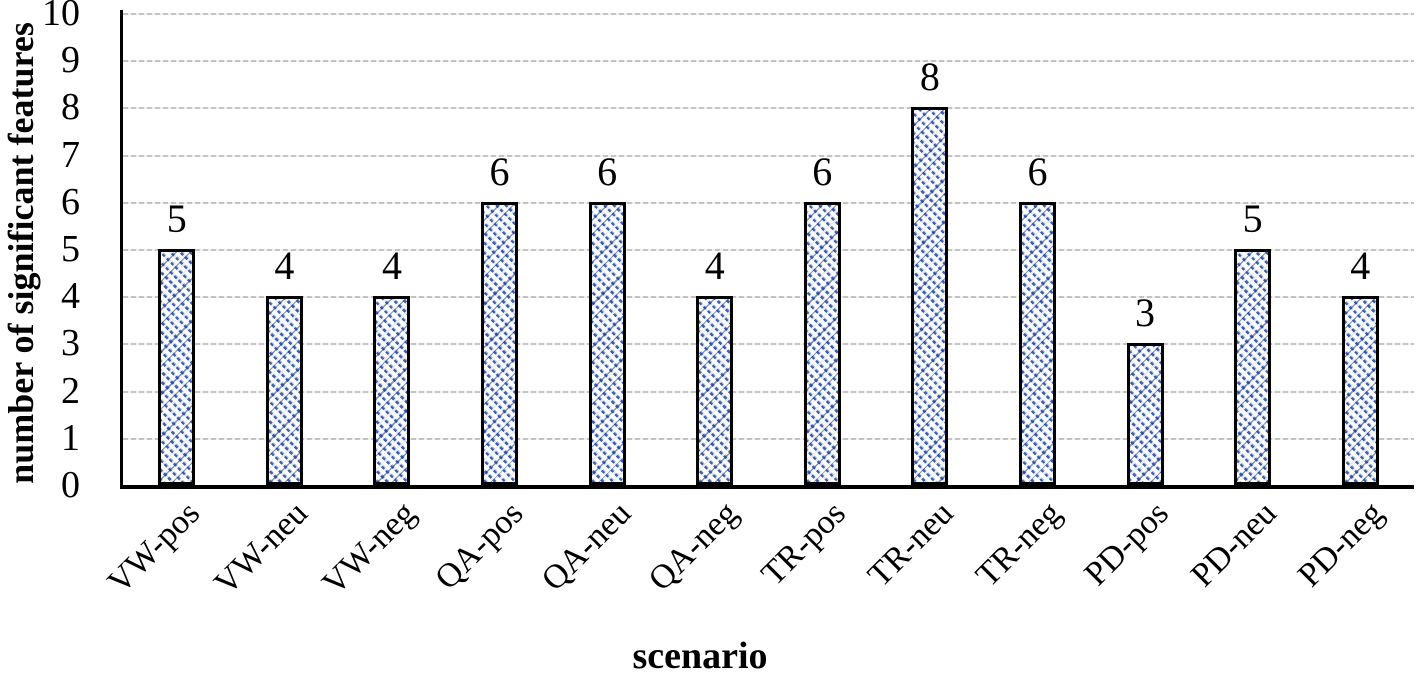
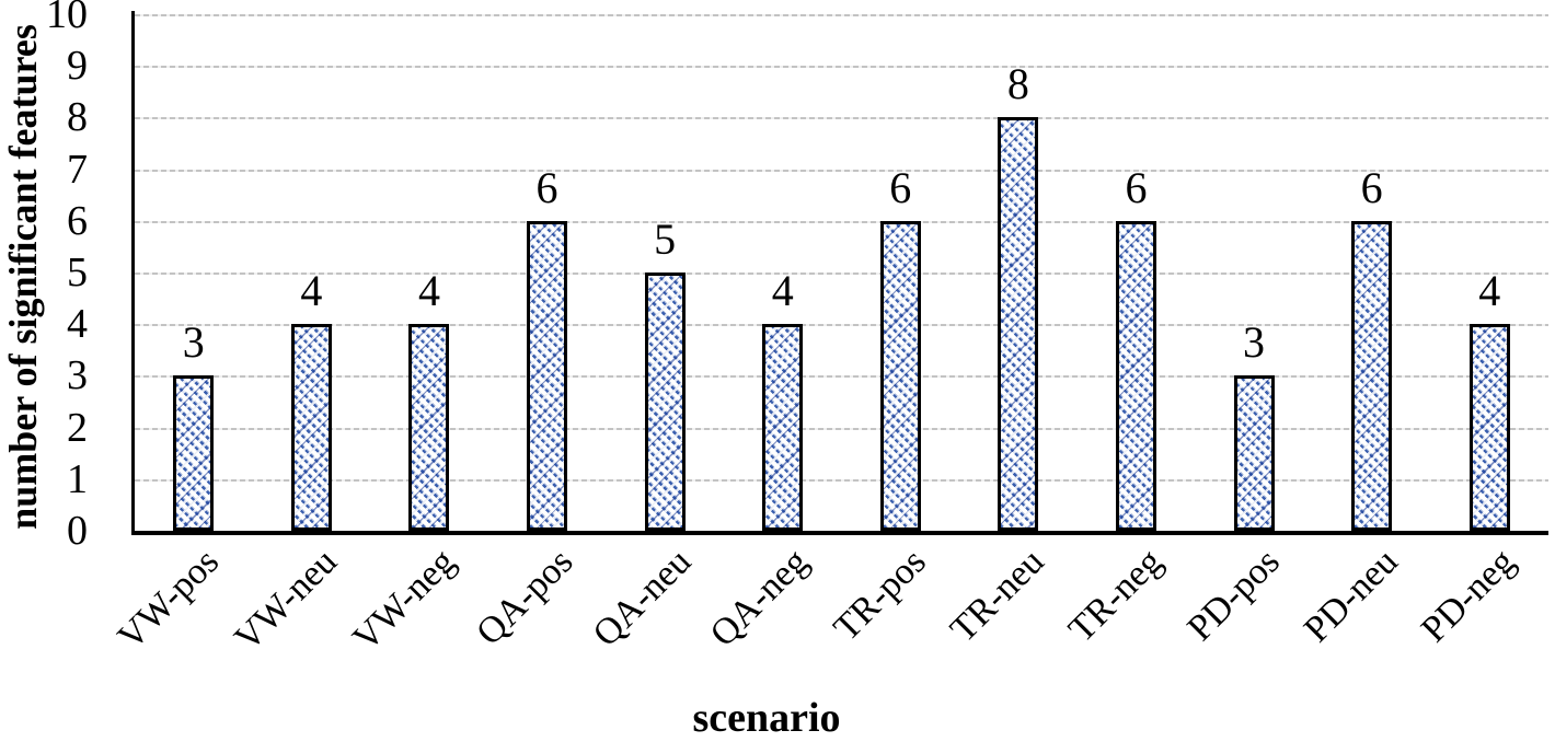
VW-pos: 5 -> 3
QA-neu: 6 -> 5
PD-neu: 5 -> 6
